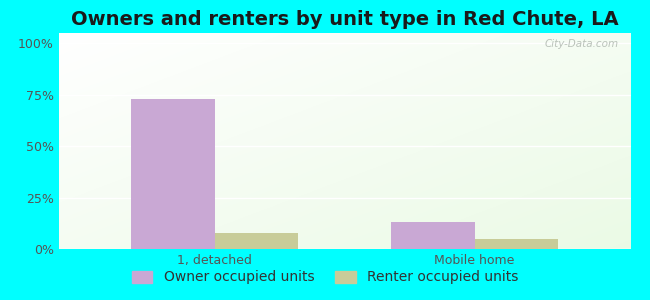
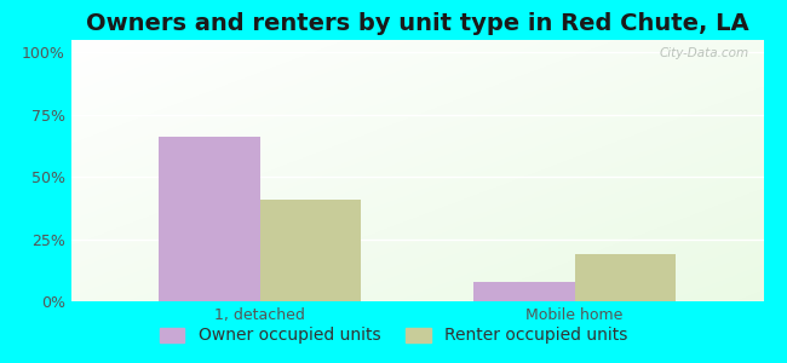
Owner occupied units/1, detached: 73% -> 66%
Renter occupied units/1, detached: 8% -> 41%
Owner occupied units/Mobile home: 13% -> 8%
Renter occupied units/Mobile home: 5% -> 19%
